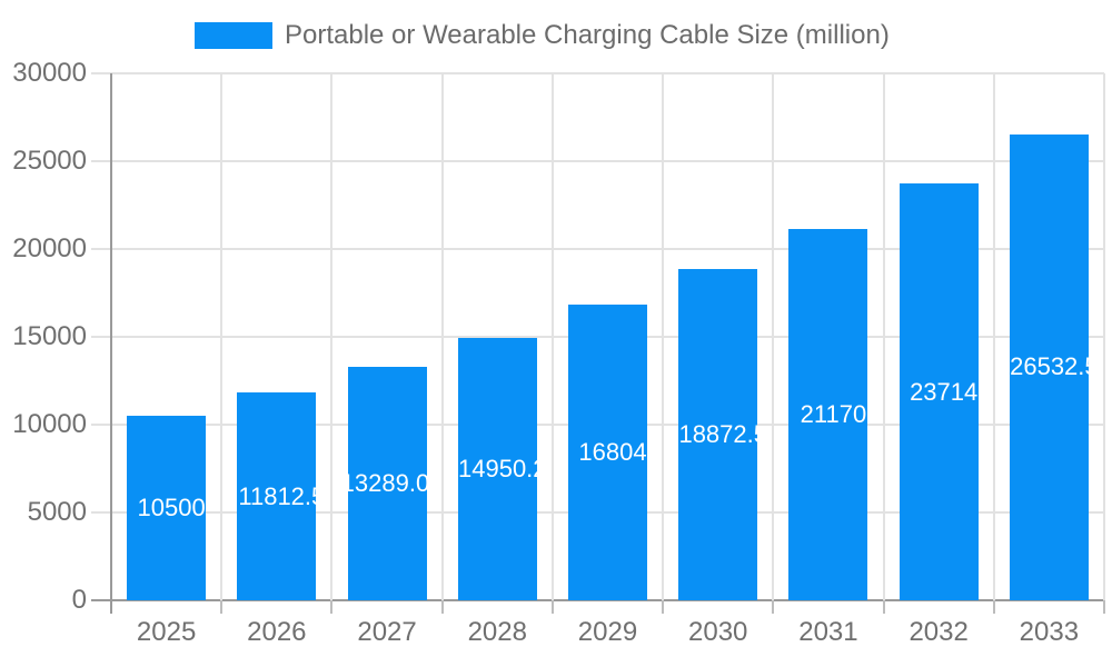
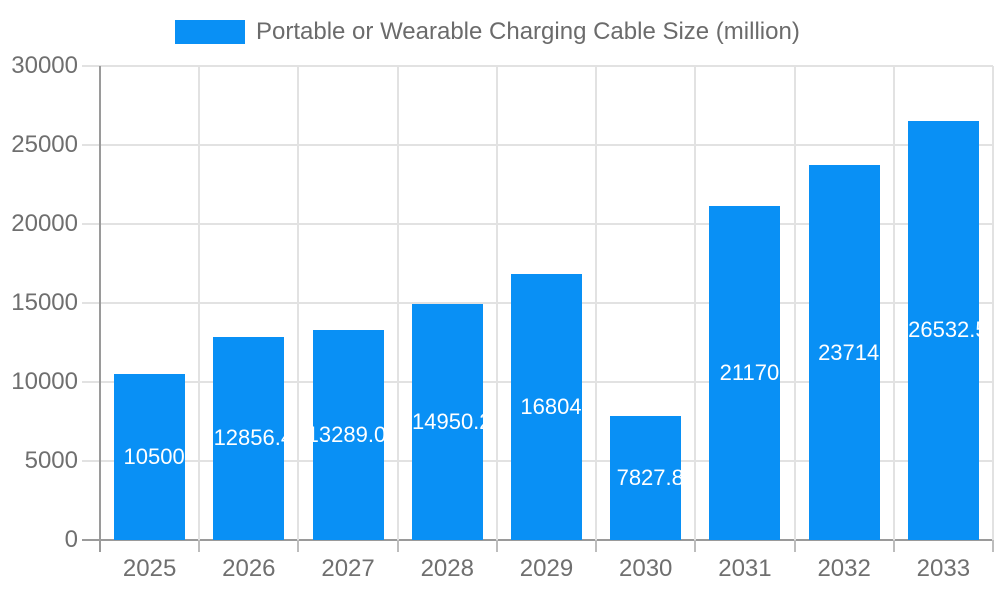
2026: 11812.5 -> 12856.4
2030: 18872.5 -> 7827.8
